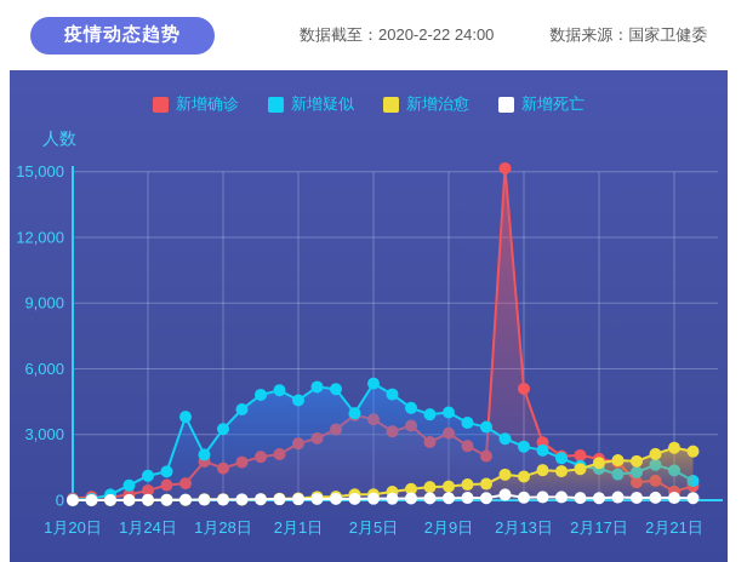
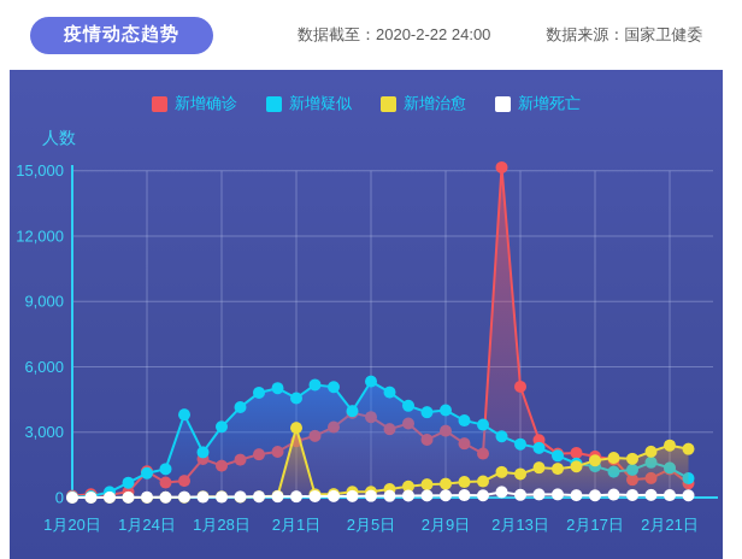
新增确诊/1月24日: 400 -> 1200
新增治愈/2月1日: 100 -> 3200
新增确诊/2月21日: 400 -> 1300
